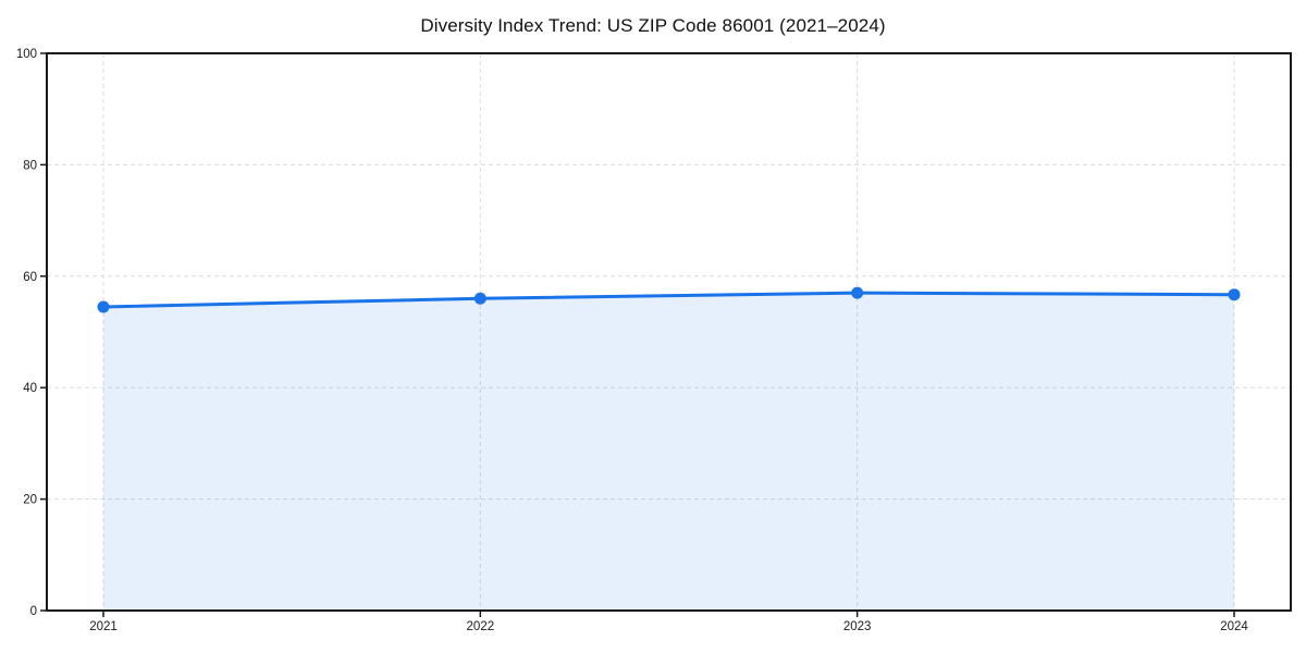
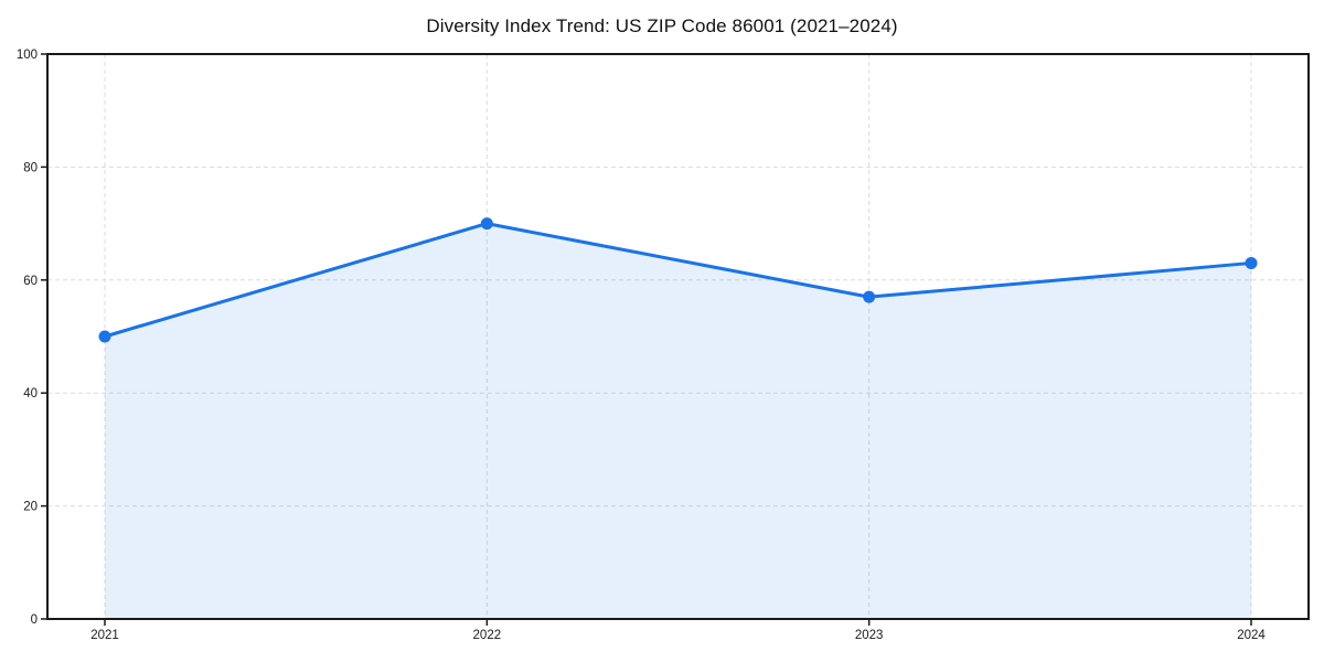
2021: 54 -> 50
2022: 56 -> 70
2024: 57 -> 63
